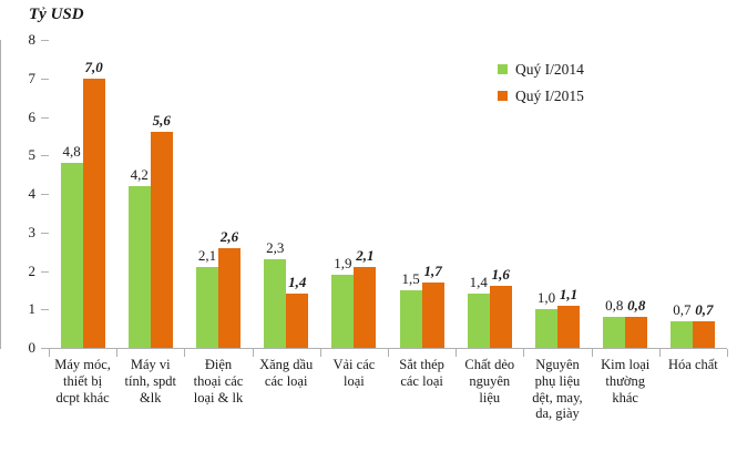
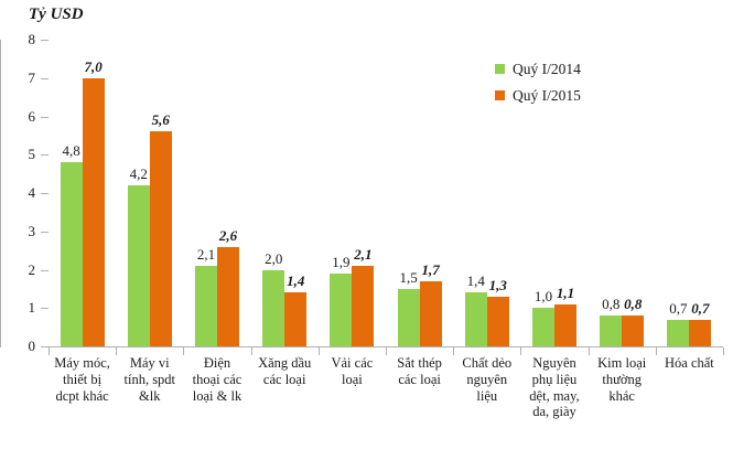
Quý I/2014/Xăng dầu các loại: 2,3 -> 2,0
Quý I/2015/Chất dẻo nguyên liệu: 1,6 -> 1,3
